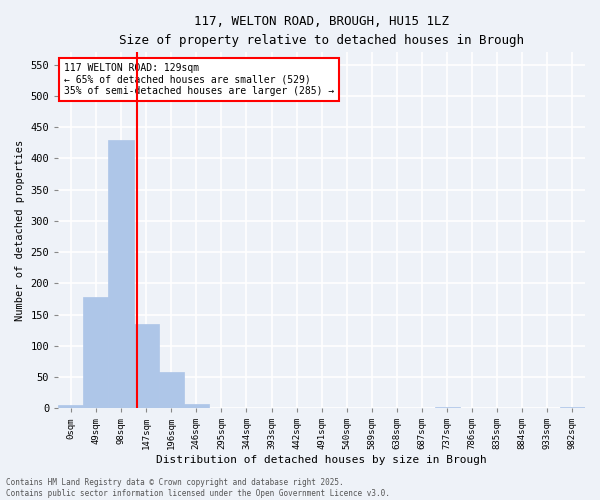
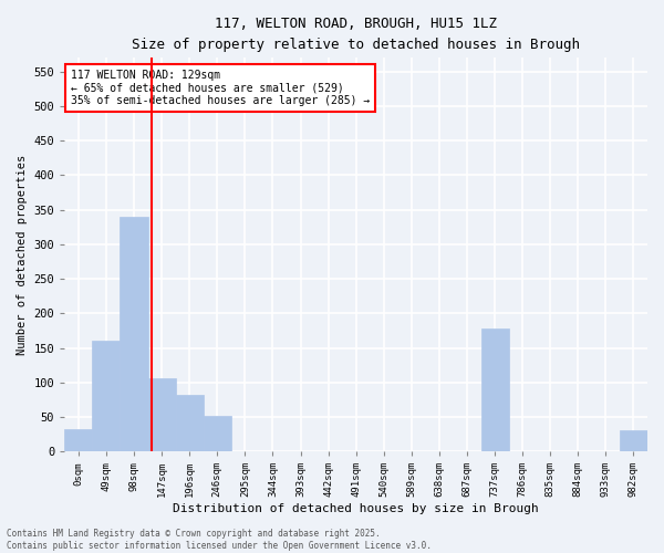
0sqm: 5 -> 32
49sqm: 178 -> 160
98sqm: 430 -> 340
147sqm: 135 -> 106
196sqm: 58 -> 82
246sqm: 7 -> 52
737sqm: 2 -> 178
982sqm: 2 -> 30
